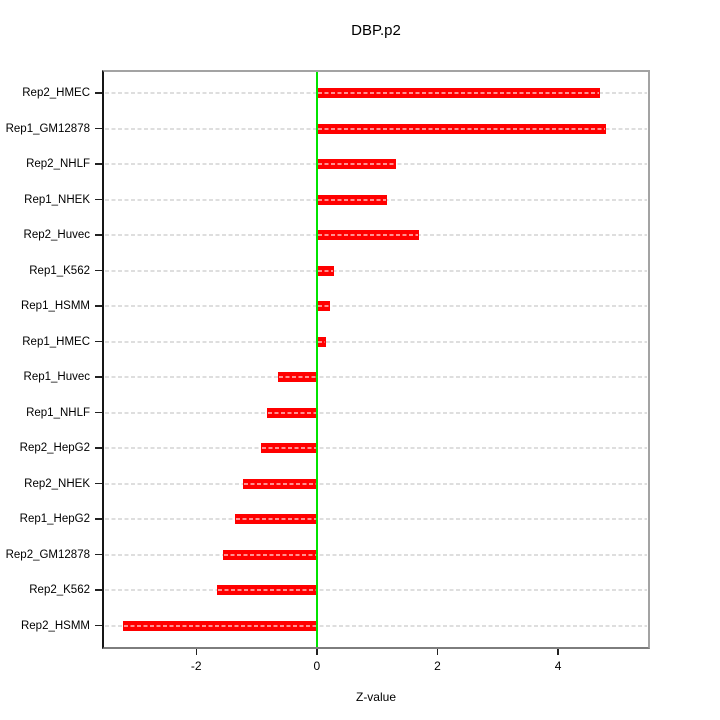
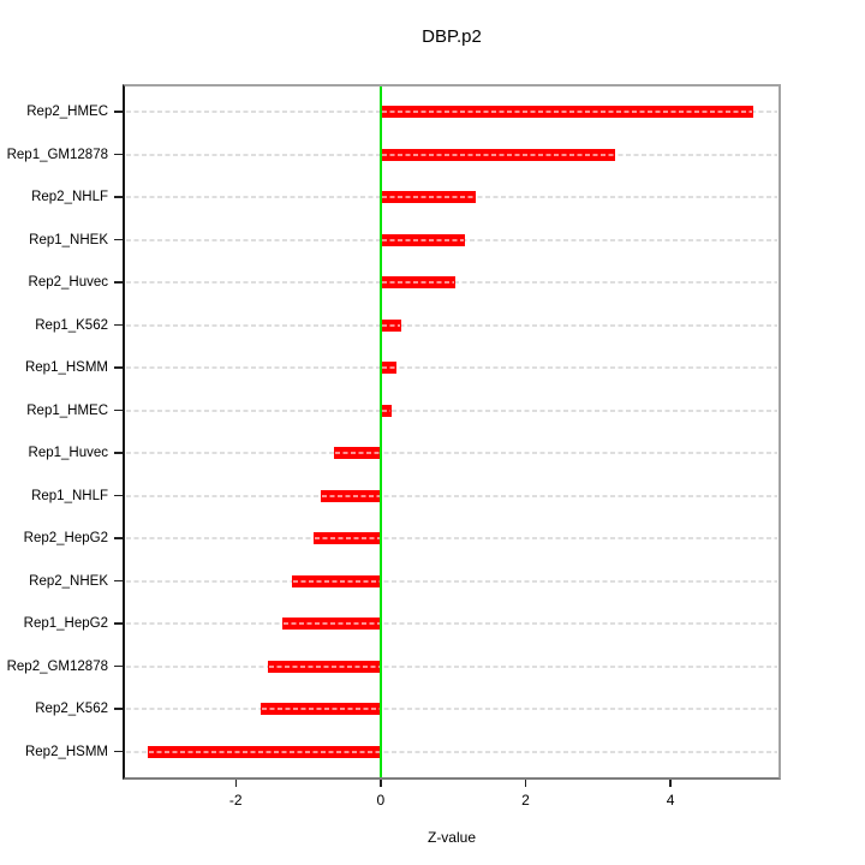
Rep2_HMEC: 4.7 -> 5.2
Rep1_GM12878: 4.8 -> 3.2
Rep2_Huvec: 1.7 -> 1.0
